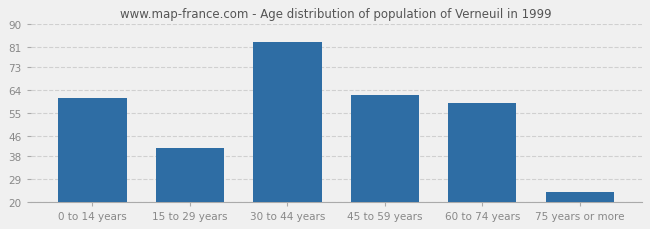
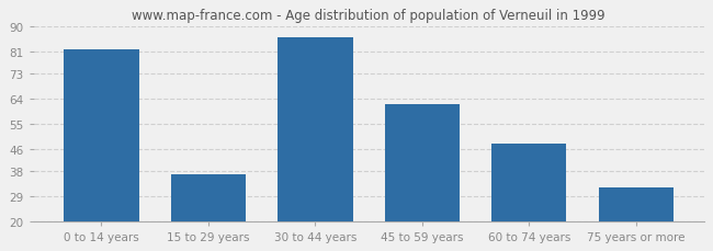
0 to 14 years: 61 -> 82
15 to 29 years: 41 -> 37
30 to 44 years: 83 -> 86
60 to 74 years: 59 -> 48
75 years or more: 24 -> 32
